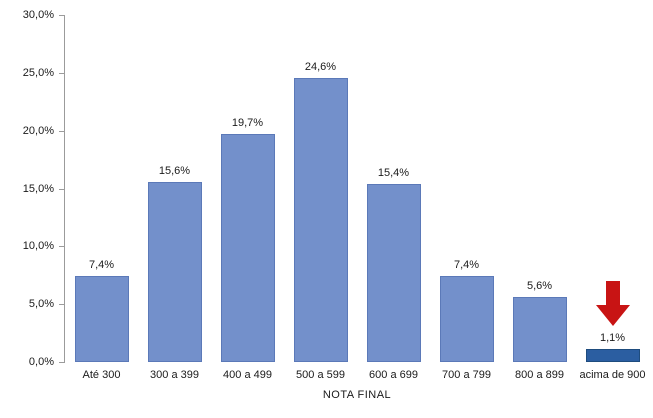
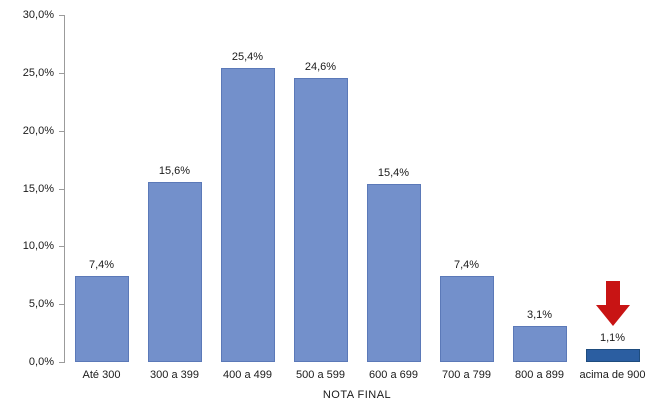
400 a 499: 19,7% -> 25,4%
800 a 899: 5,6% -> 3,1%
